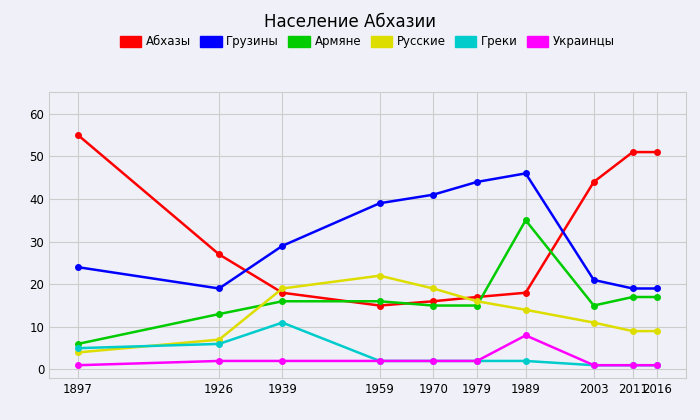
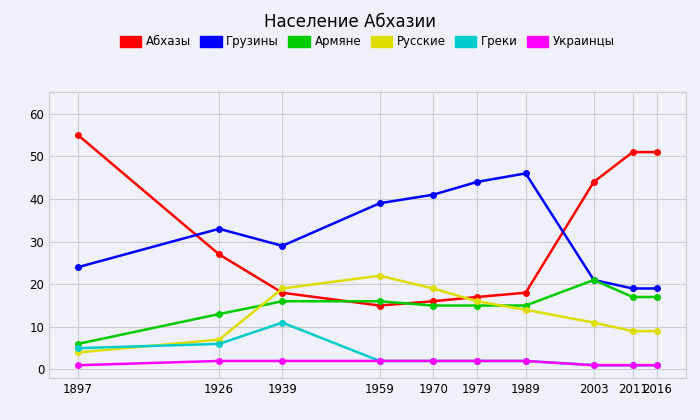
Грузины/1926: 19 -> 33
Армяне/1989: 35 -> 15
Украинцы/1989: 8 -> 2
Армяне/2003: 15 -> 21
